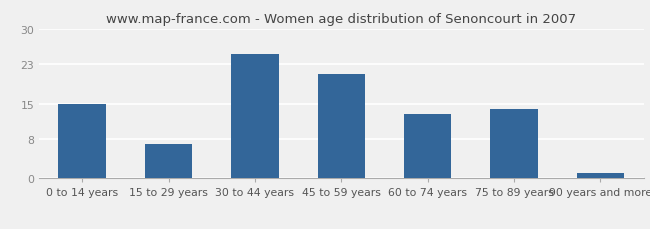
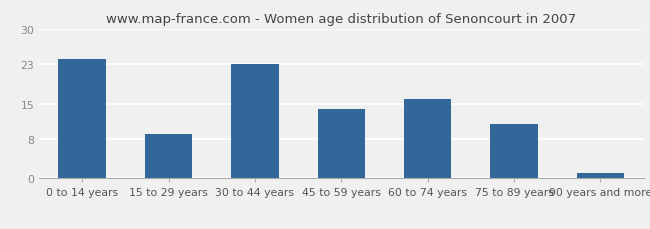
0 to 14 years: 15 -> 24
15 to 29 years: 7 -> 9
30 to 44 years: 25 -> 23
45 to 59 years: 21 -> 14
60 to 74 years: 13 -> 16
75 to 89 years: 14 -> 11
